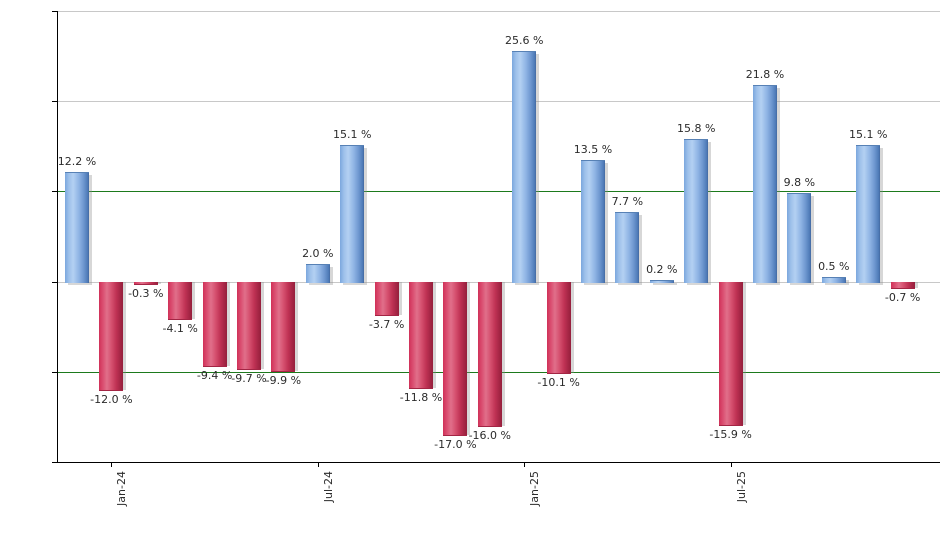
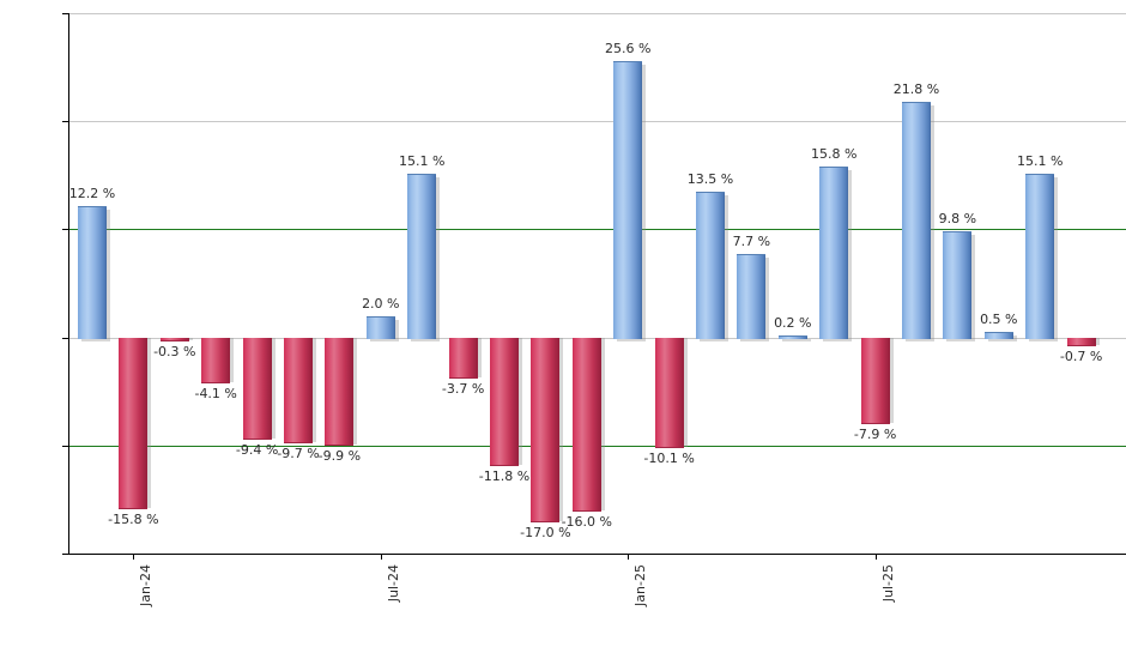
Jan-24: -12.0 -> -15.8
Jul-25: -15.9 -> -7.9
